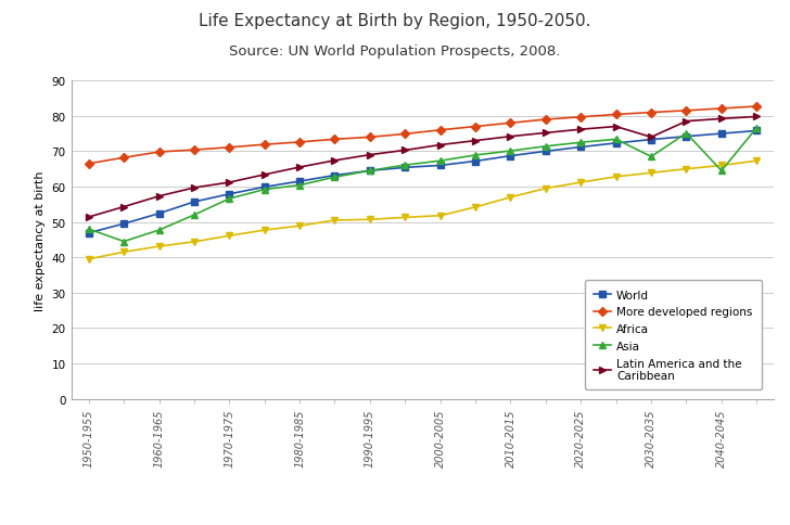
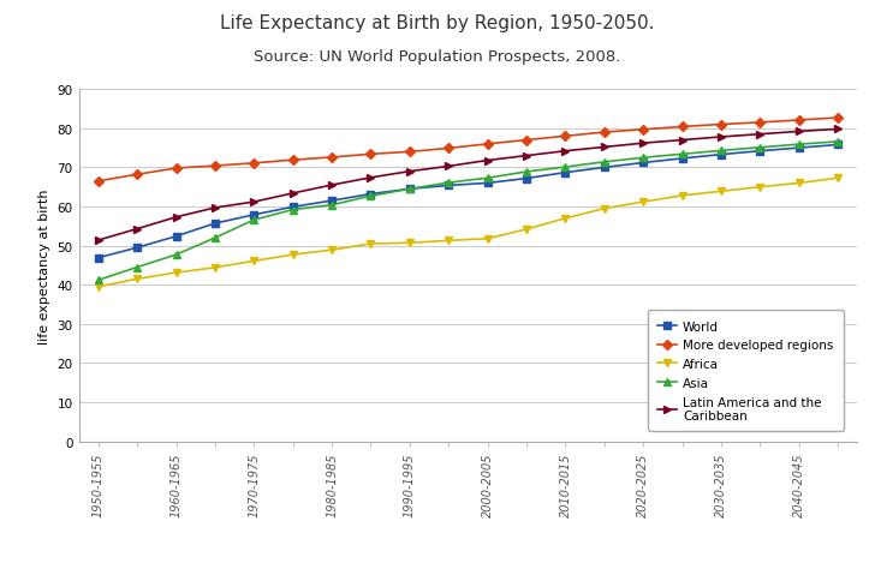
Asia/1950-1955: 48.0 -> 41.2
Asia/2030-2035: 68.5 -> 74.3
Latin America and the Caribbean/2030-2035: 74.0 -> 77.8
Asia/2040-2045: 64.5 -> 75.9
